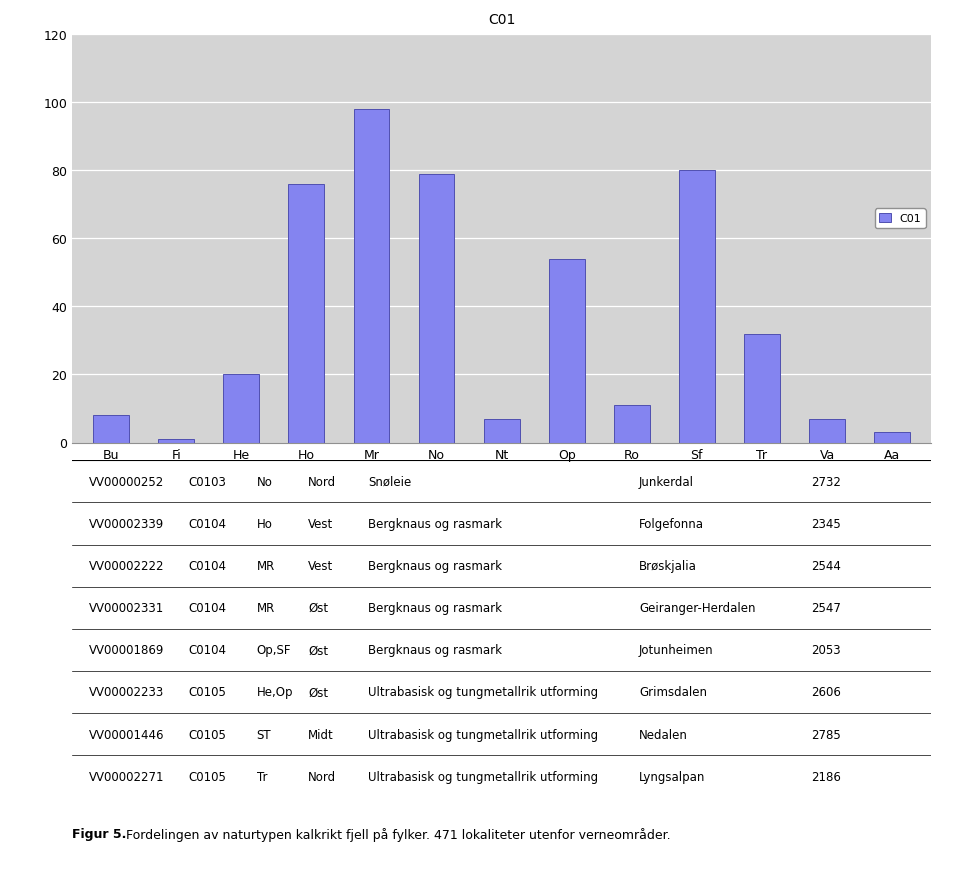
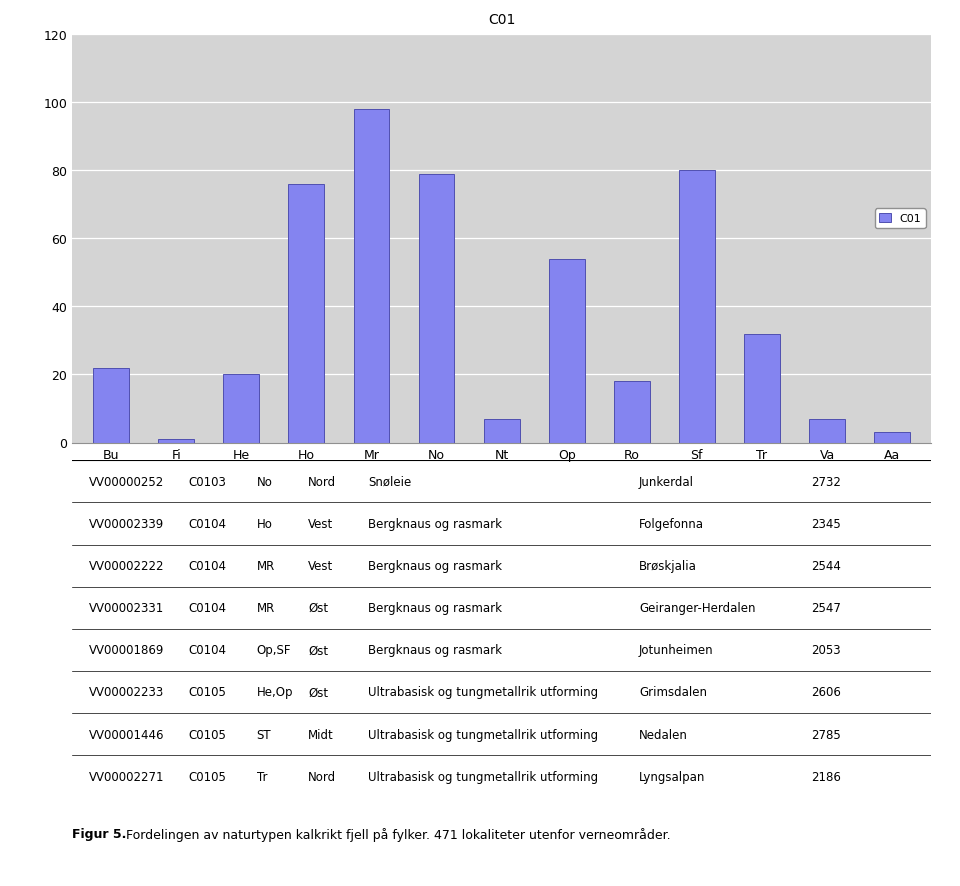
Bu: 8 -> 22
Ro: 11 -> 18
